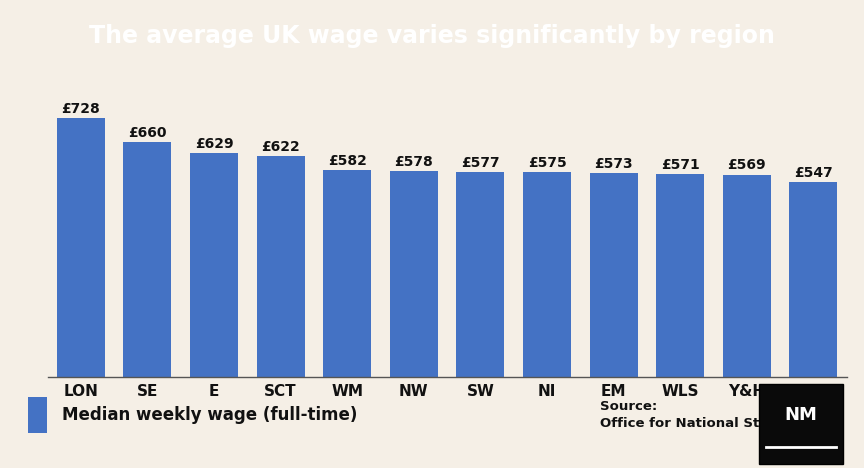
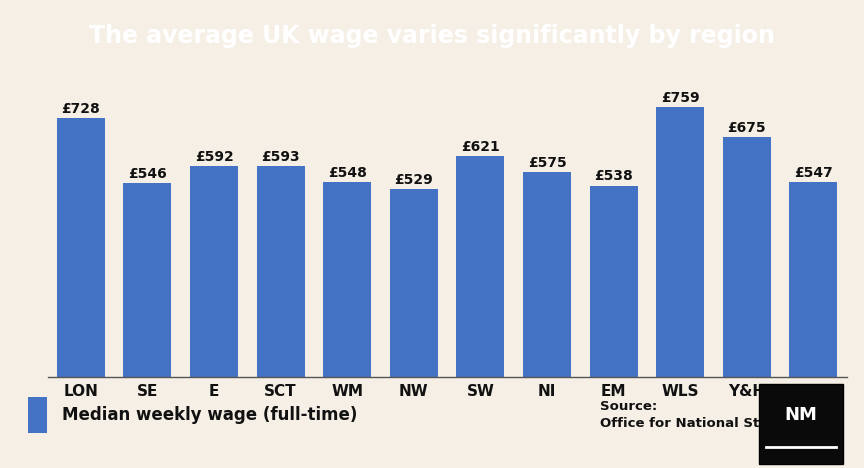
SE: £660 -> £546
E: £629 -> £592
SCT: £622 -> £593
WM: £582 -> £548
NW: £578 -> £529
SW: £577 -> £621
EM: £573 -> £538
WLS: £571 -> £759
Y&H: £569 -> £675
